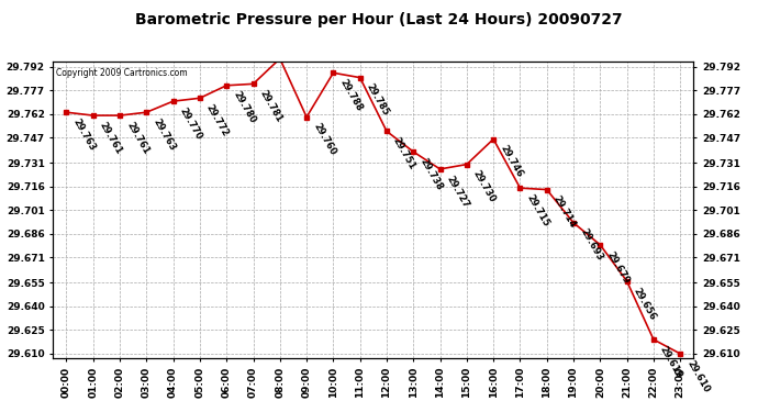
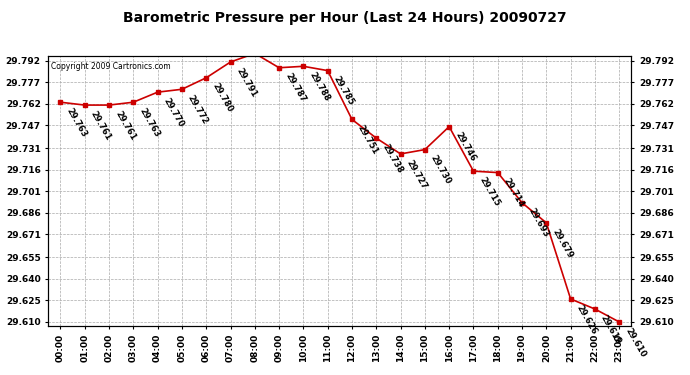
07:00: 29.781 -> 29.791
09:00: 29.760 -> 29.787
21:00: 29.656 -> 29.626
